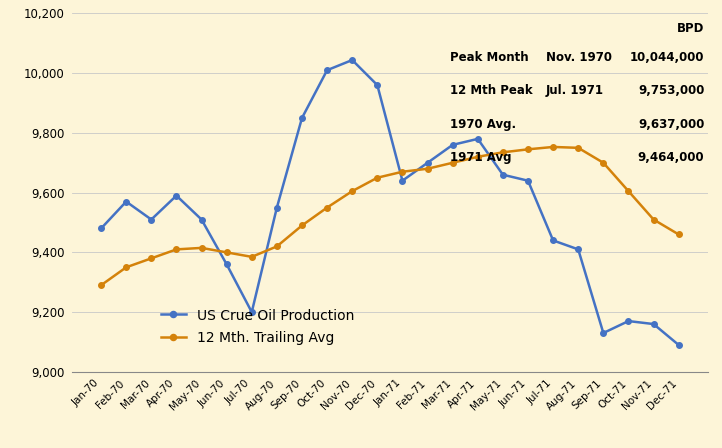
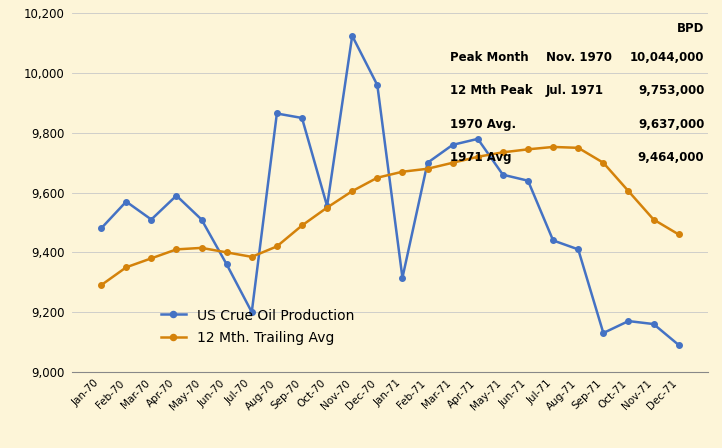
US Crue Oil Production/Aug-70: 9,550 -> 9,865
US Crue Oil Production/Oct-70: 10,010 -> 9,555
US Crue Oil Production/Nov-70: 10,044 -> 10,125
US Crue Oil Production/Jan-71: 9,640 -> 9,315
